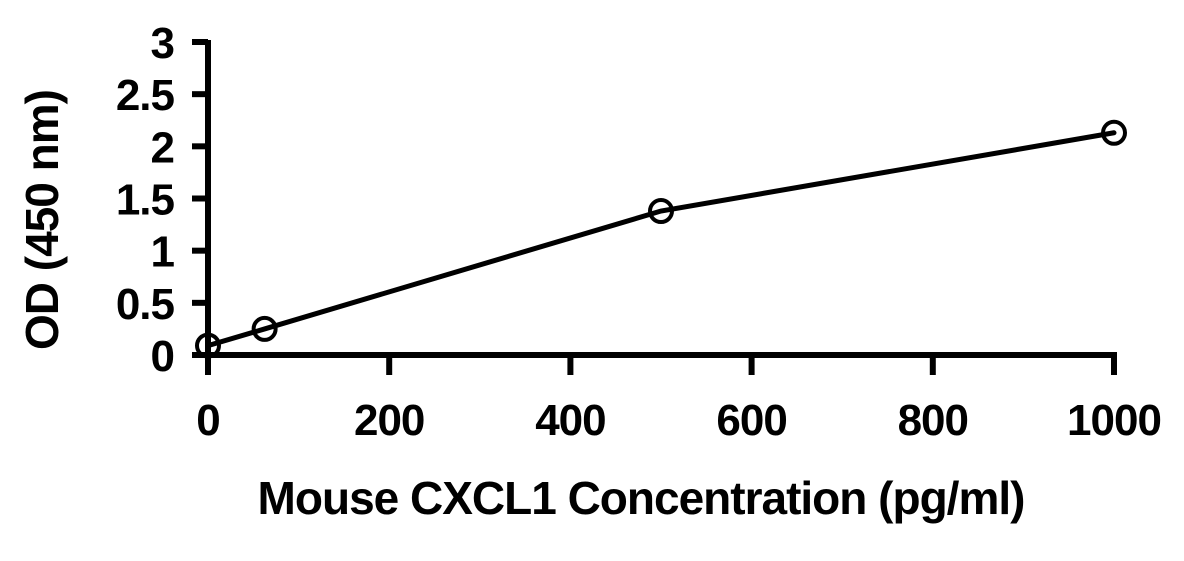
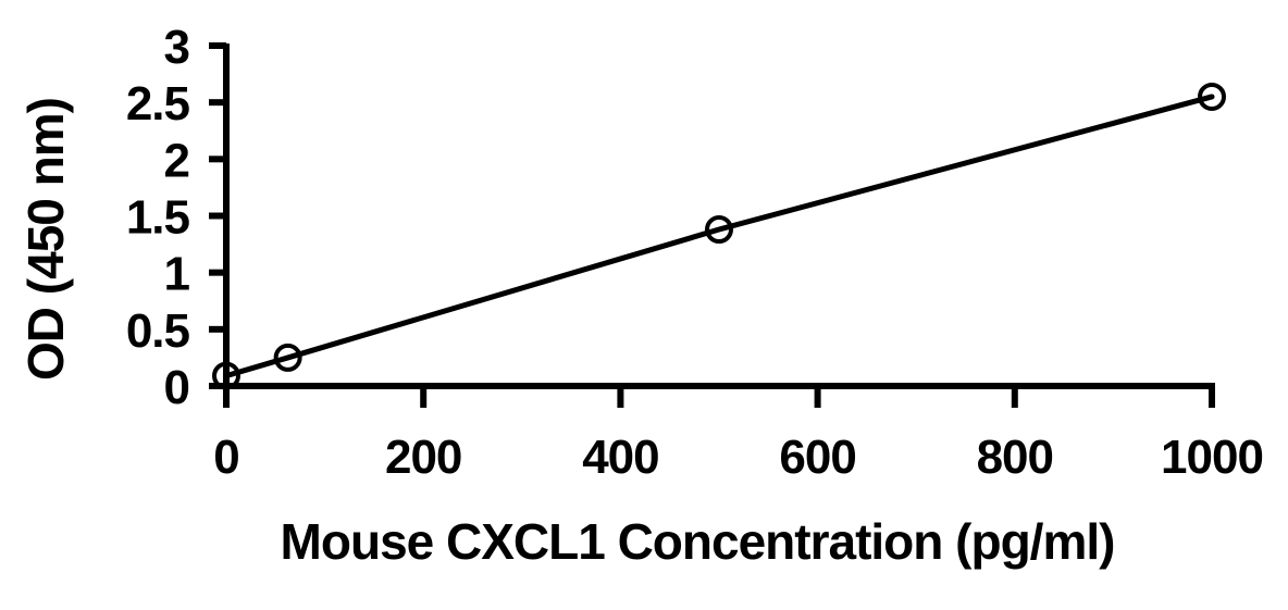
1000: 2.13 -> 2.55
